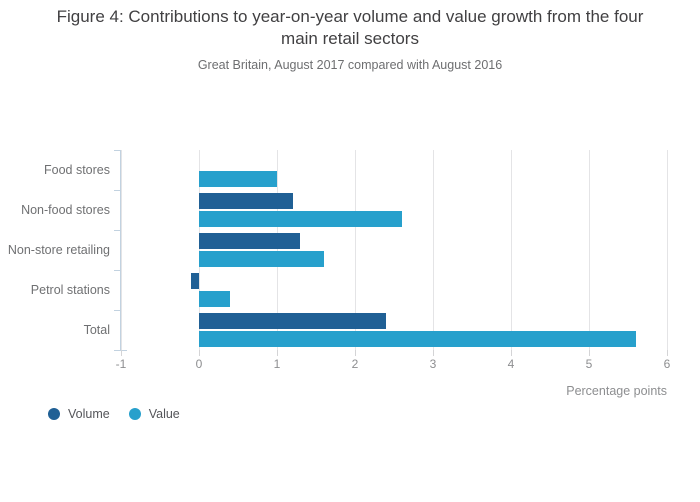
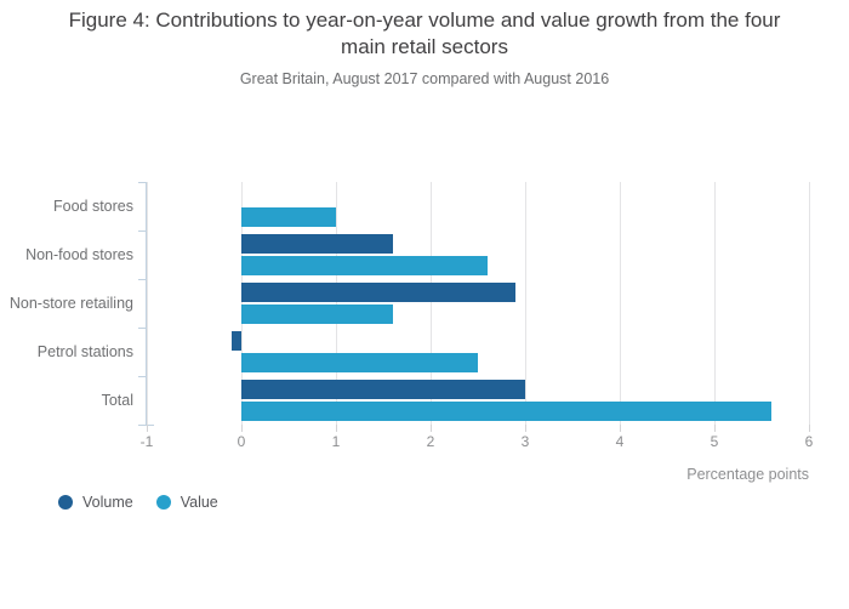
Volume/Non-food stores: 1.2 -> 1.6
Volume/Non-store retailing: 1.3 -> 2.9
Value/Petrol stations: 0.4 -> 2.5
Volume/Total: 2.4 -> 3.0
